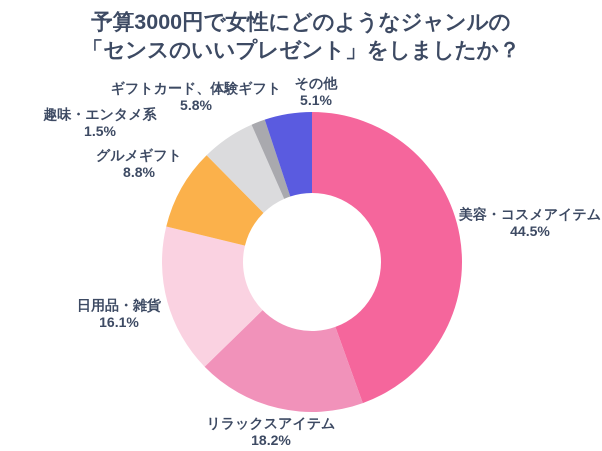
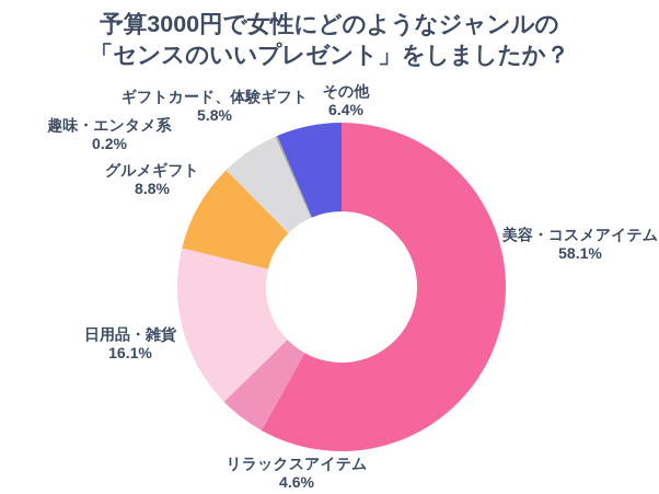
美容・コスメアイテム: 44.5% -> 58.1%
リラックスアイテム: 18.2% -> 4.6%
趣味・エンタメ系: 1.5% -> 0.2%
その他: 5.1% -> 6.4%
